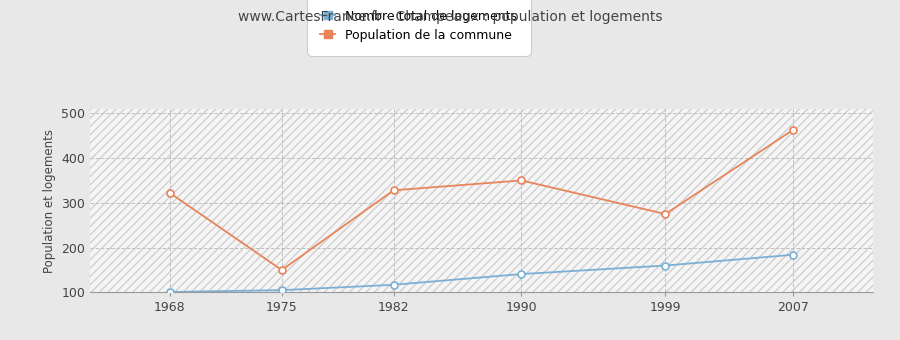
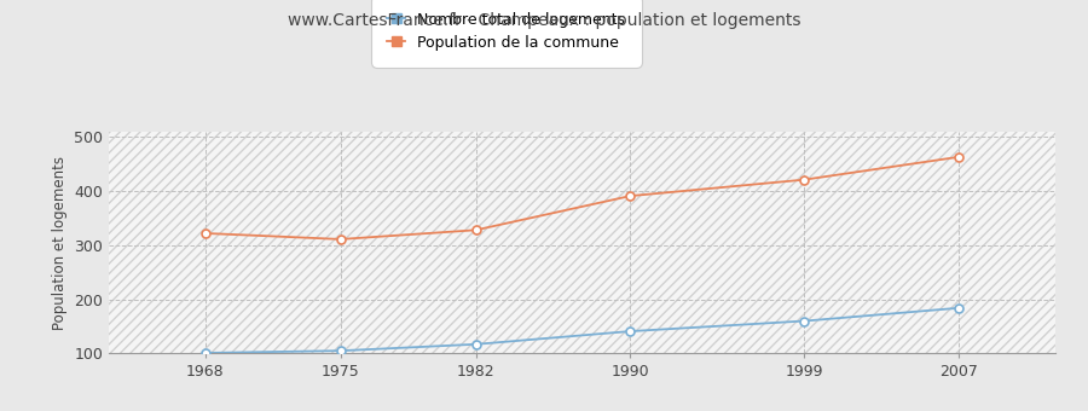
Population de la commune/1975: 150 -> 311
Population de la commune/1990: 350 -> 391
Population de la commune/1999: 275 -> 421
